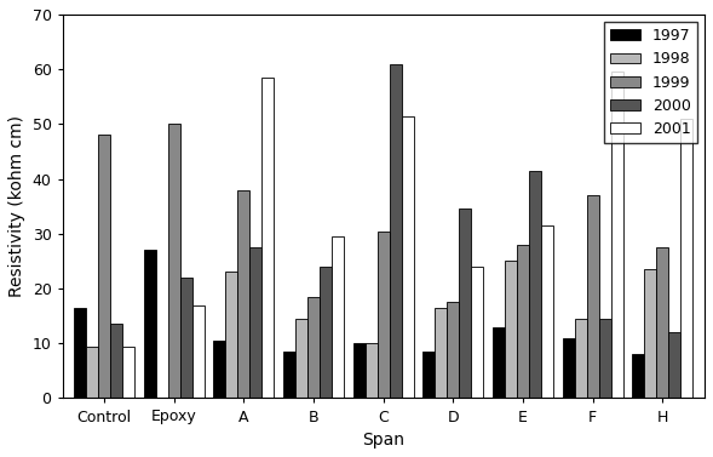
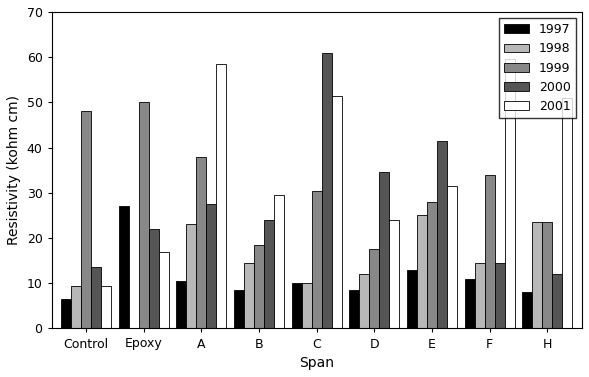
1997/Control: 16.5 -> 6.5
1998/D: 16.5 -> 12.0
1999/F: 37.0 -> 34.0
1999/H: 27.5 -> 23.5
